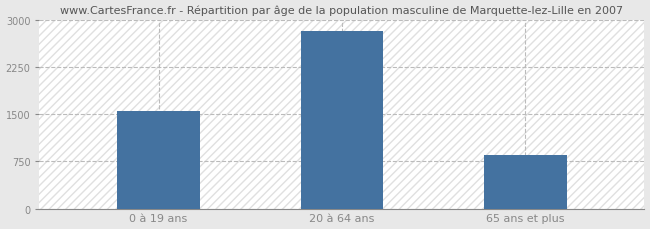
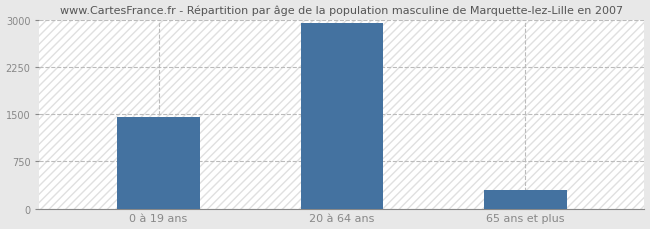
0 à 19 ans: 1560 -> 1450
20 à 64 ans: 2820 -> 2950
65 ans et plus: 860 -> 300
